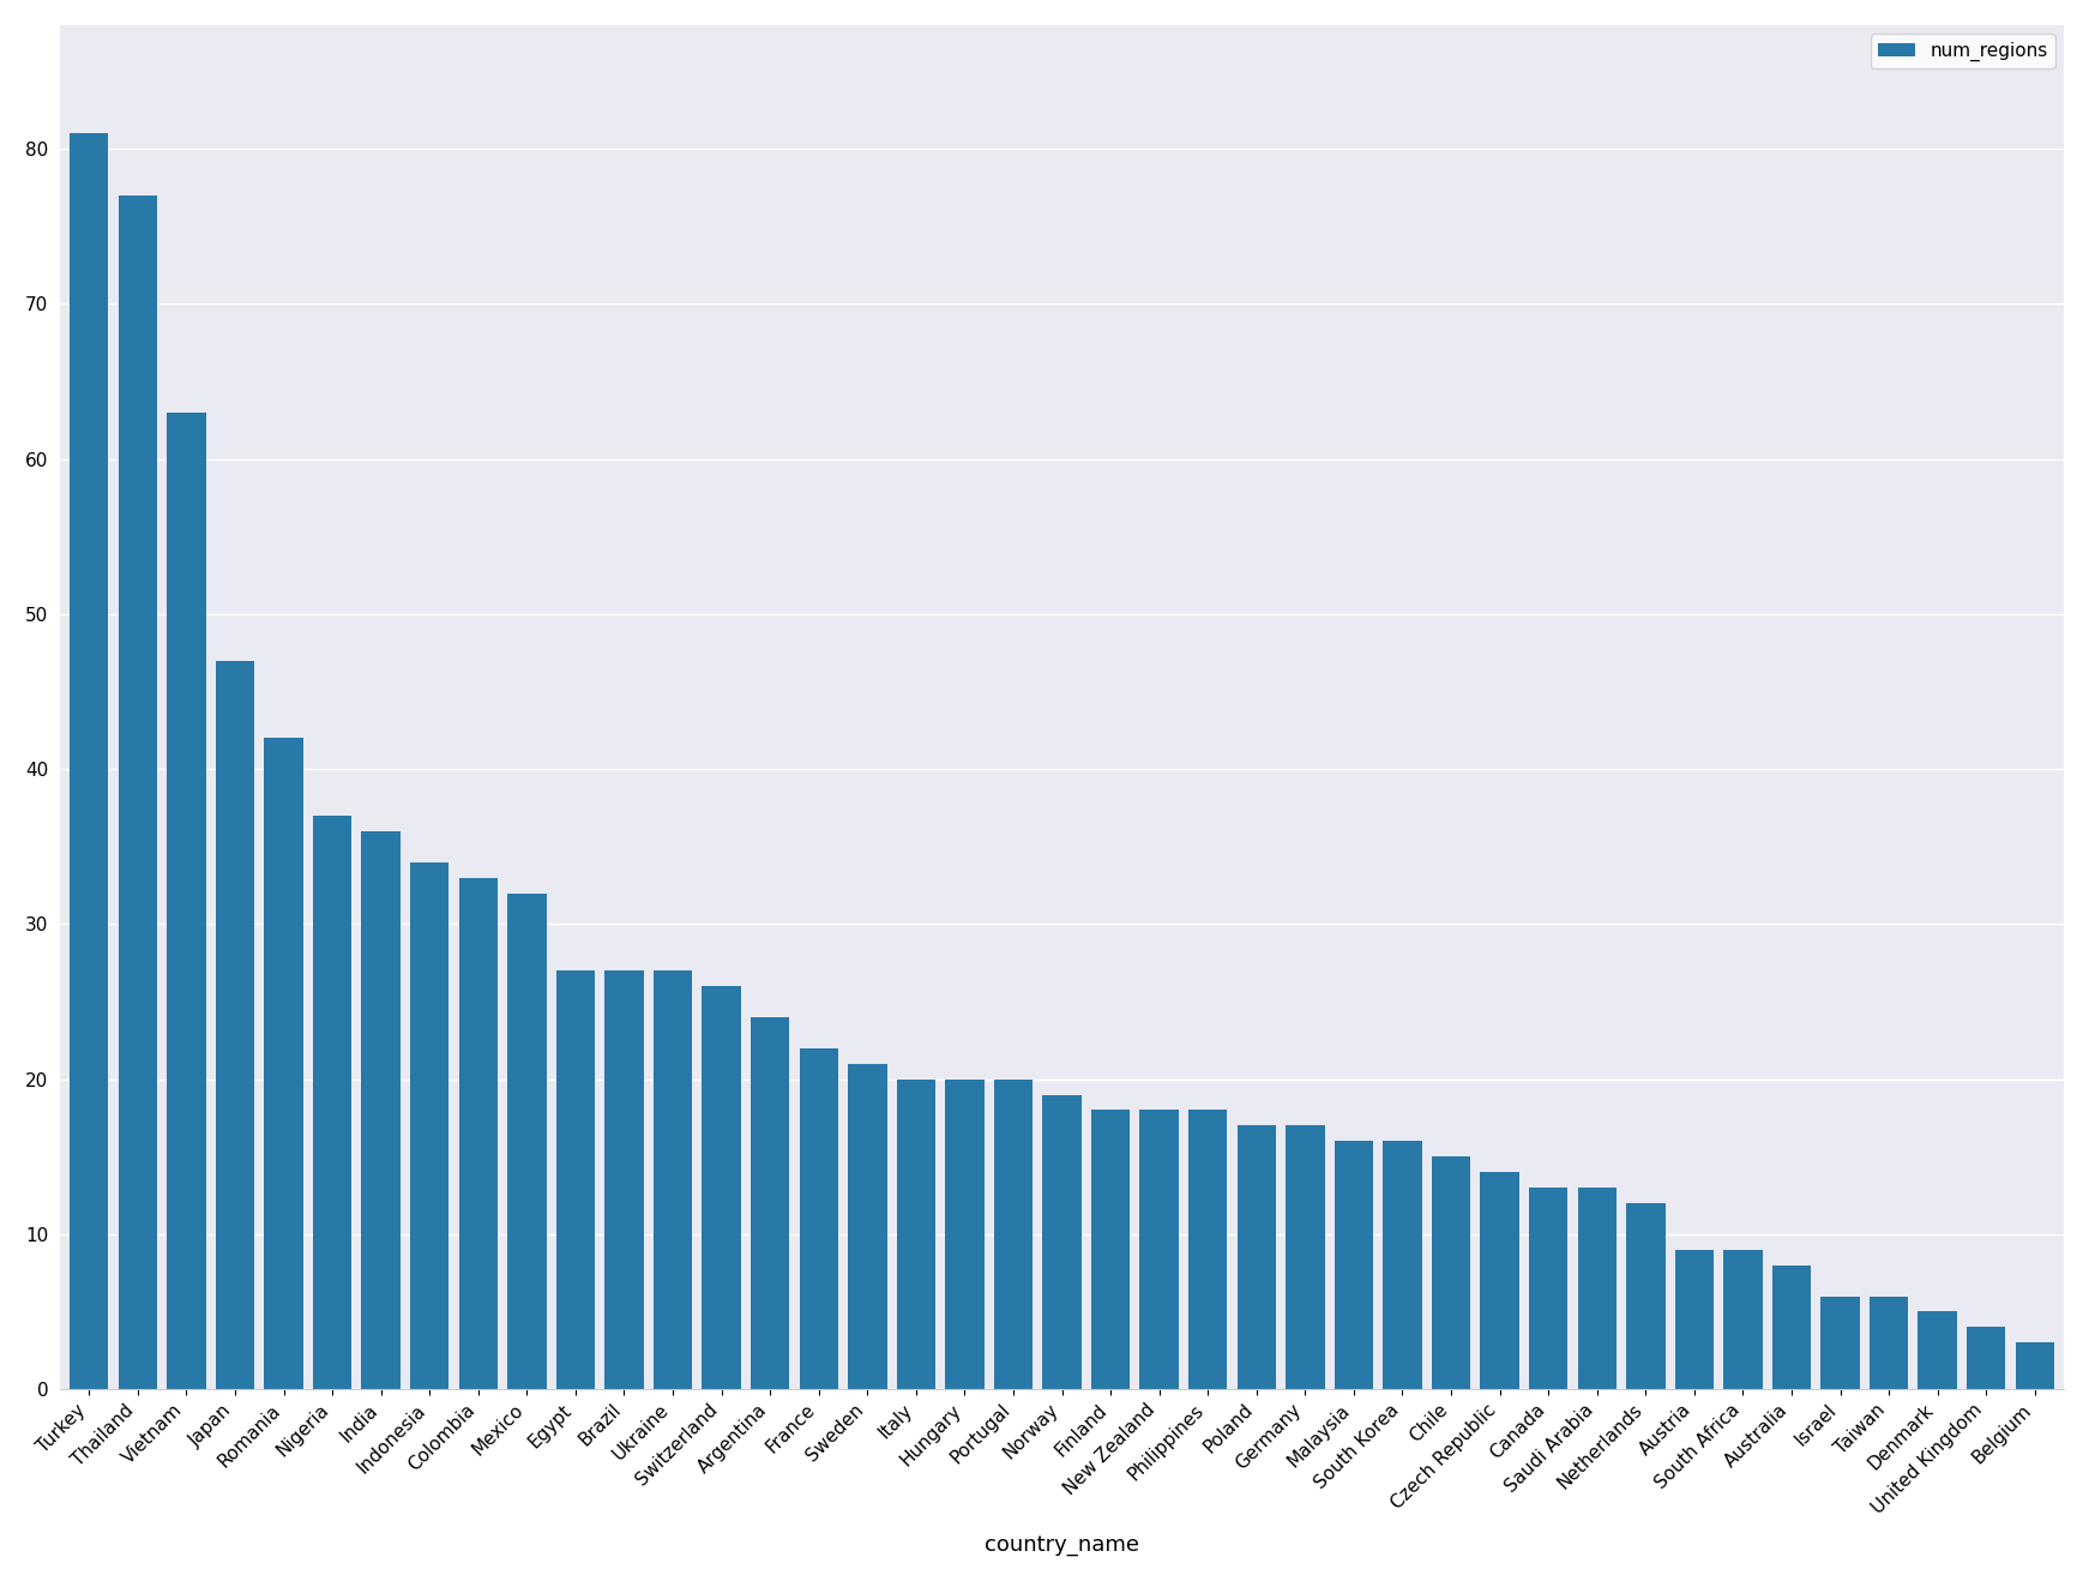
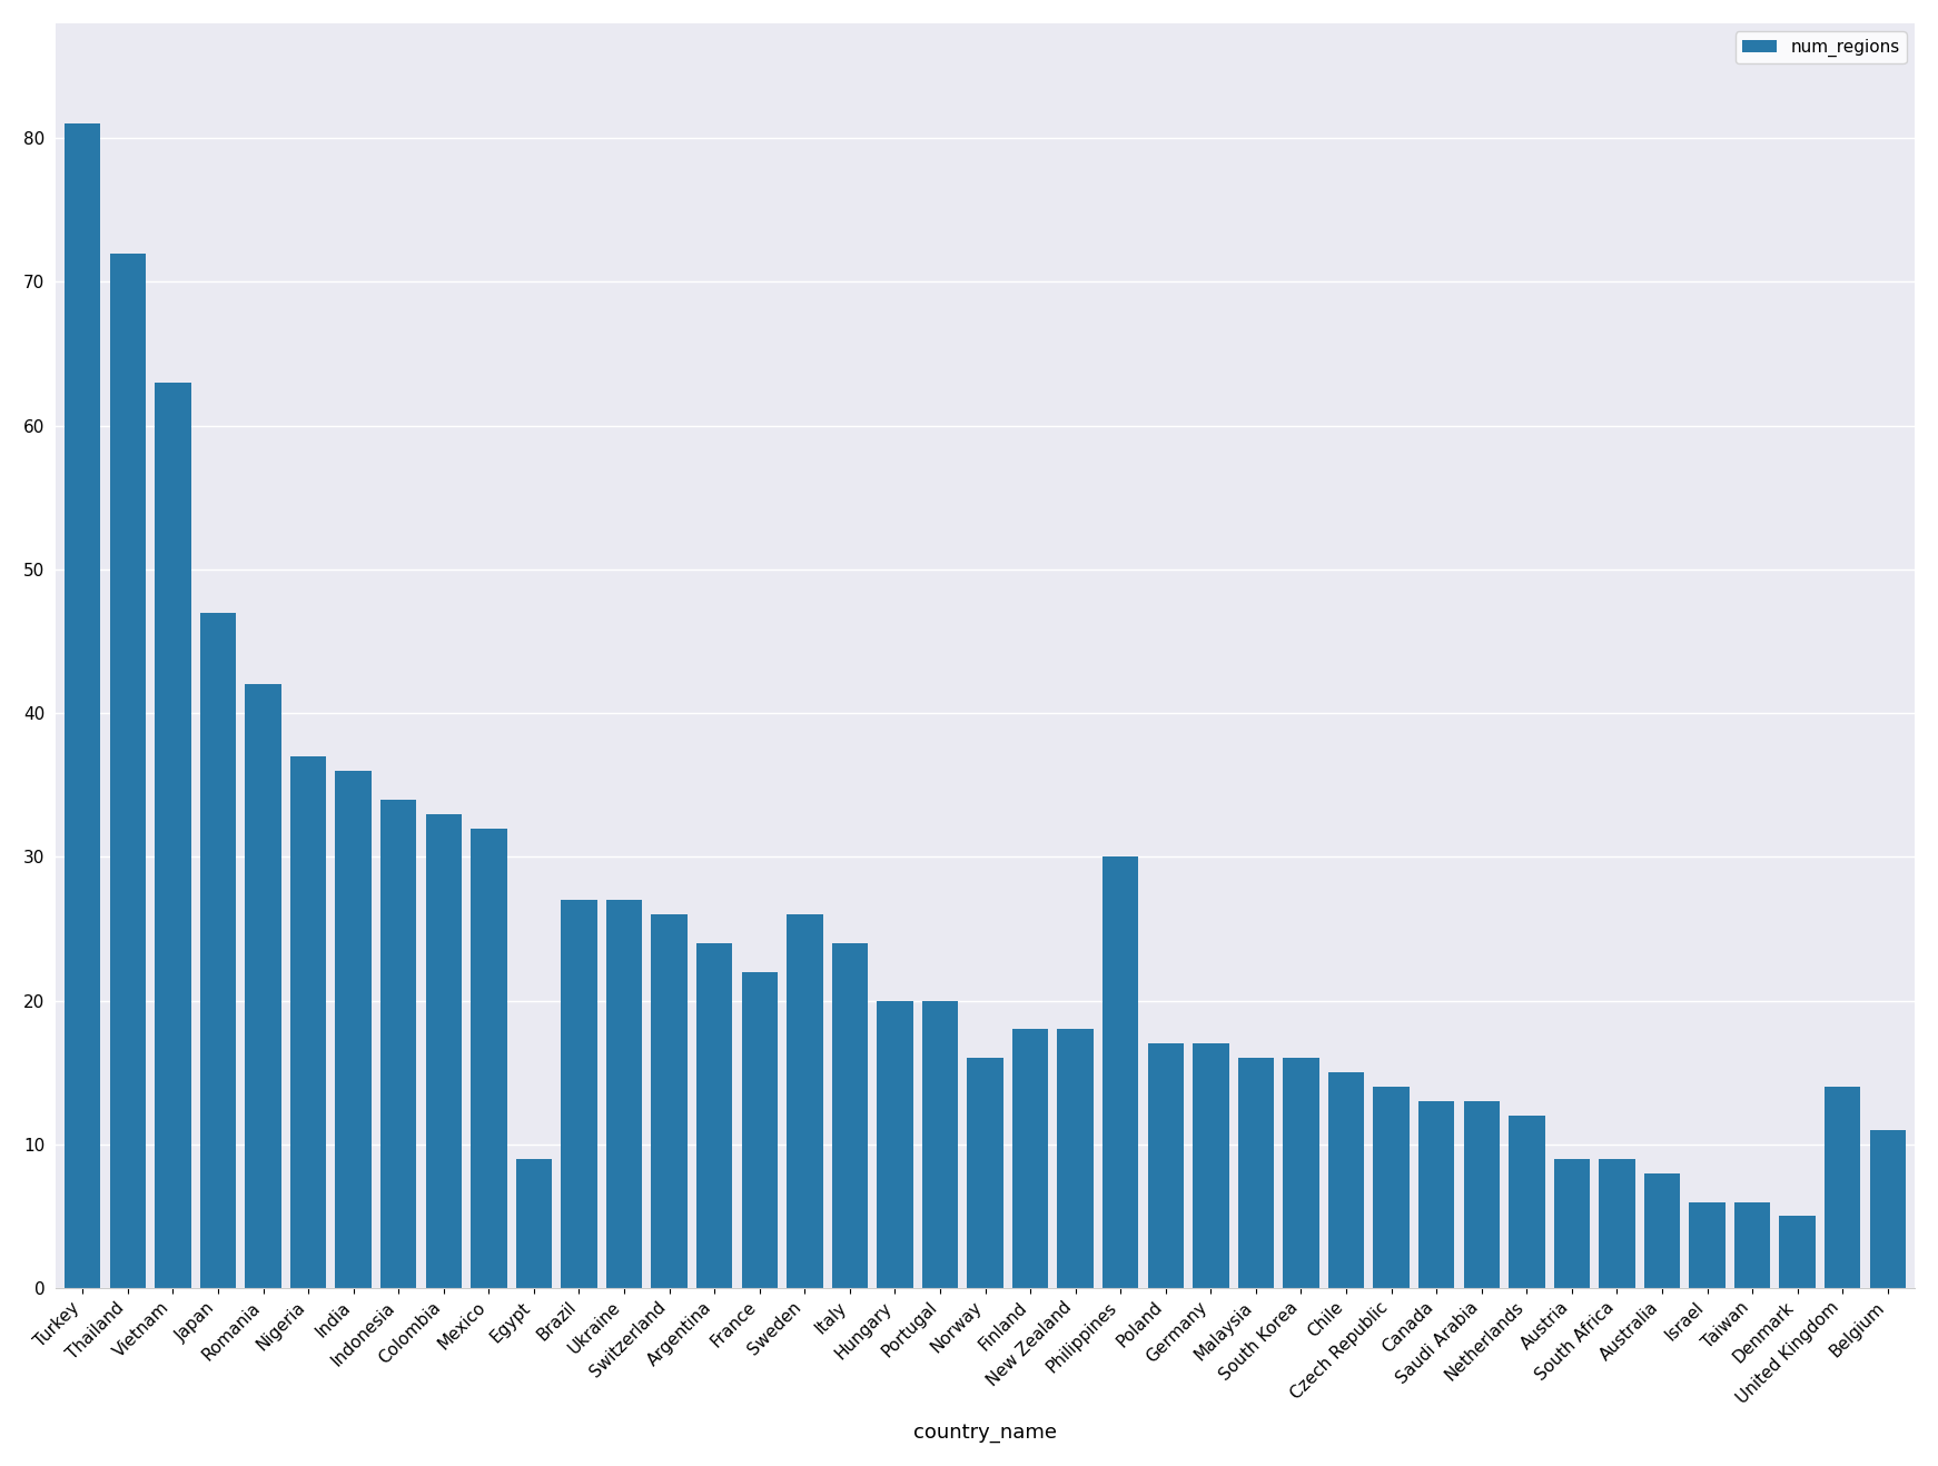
Thailand: 77 -> 72
Egypt: 27 -> 9
Sweden: 21 -> 26
Italy: 20 -> 24
Norway: 19 -> 16
Philippines: 18 -> 30
United Kingdom: 4 -> 14
Belgium: 3 -> 11
